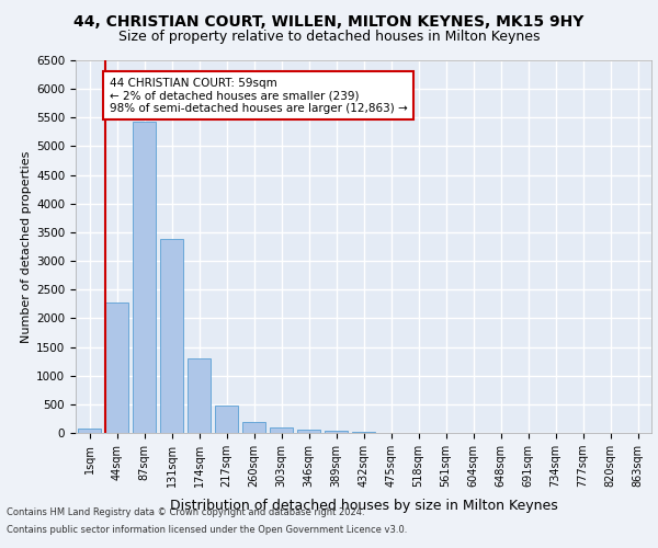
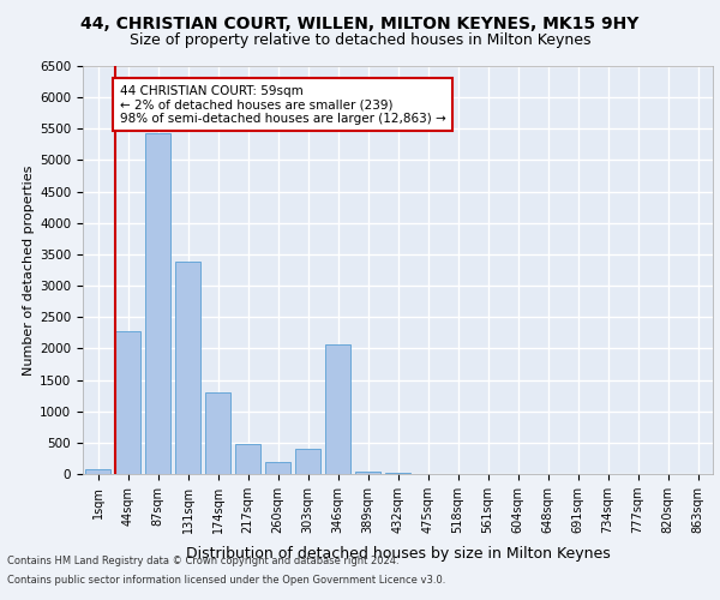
303sqm: 100 -> 400
346sqm: 60 -> 2060
